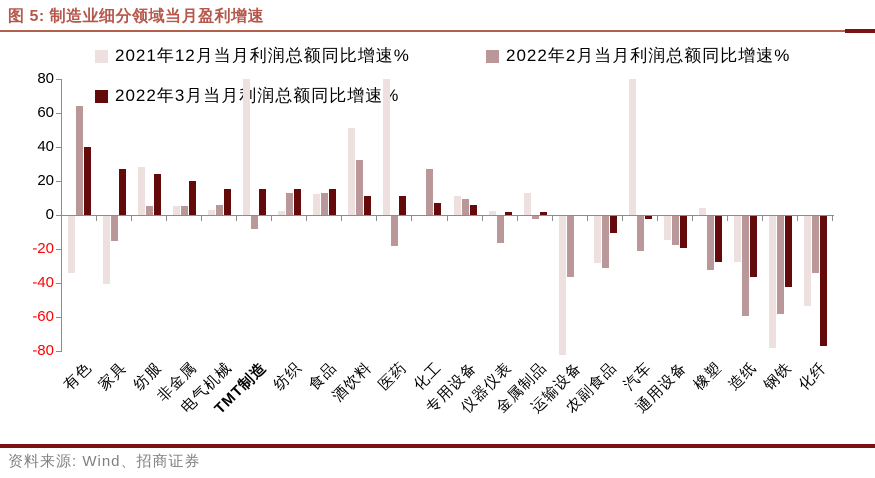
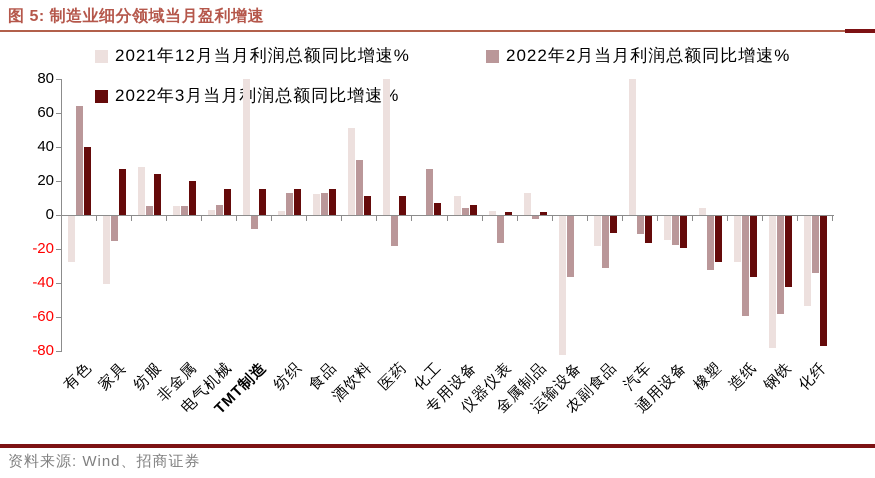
2021年12月当月利润总额同比增速%/有色: -34 -> -27
2022年2月当月利润总额同比增速%/专用设备: 9 -> 4
2021年12月当月利润总额同比增速%/农副食品: -28 -> -18
2022年2月当月利润总额同比增速%/汽车: -21 -> -11
2022年3月当月利润总额同比增速%/汽车: -2 -> -16
